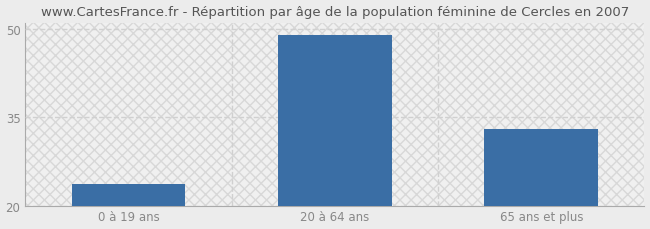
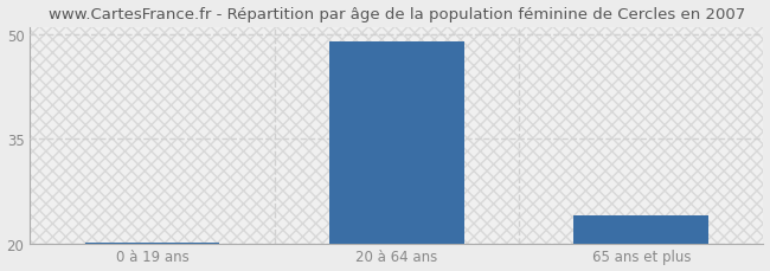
0 à 19 ans: 23.6 -> 20.1
65 ans et plus: 33.0 -> 24.0
